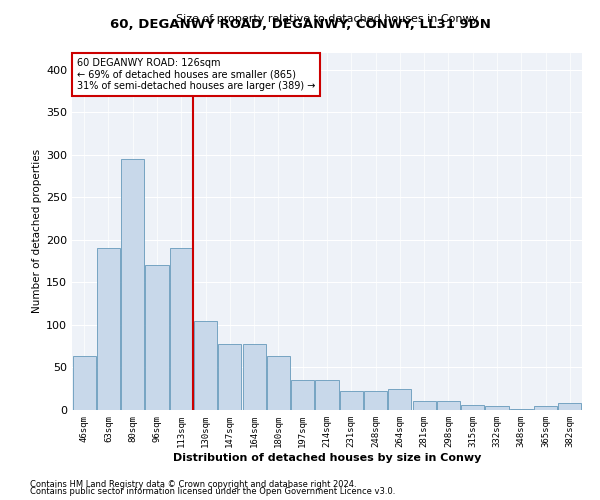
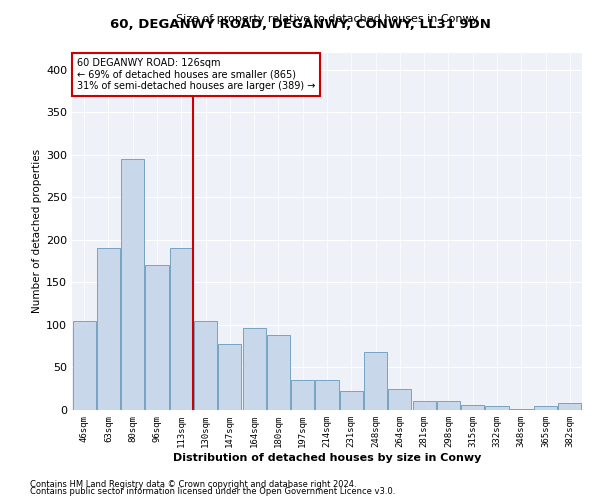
46sqm: 63 -> 104
164sqm: 78 -> 96
180sqm: 63 -> 88
248sqm: 22 -> 68
